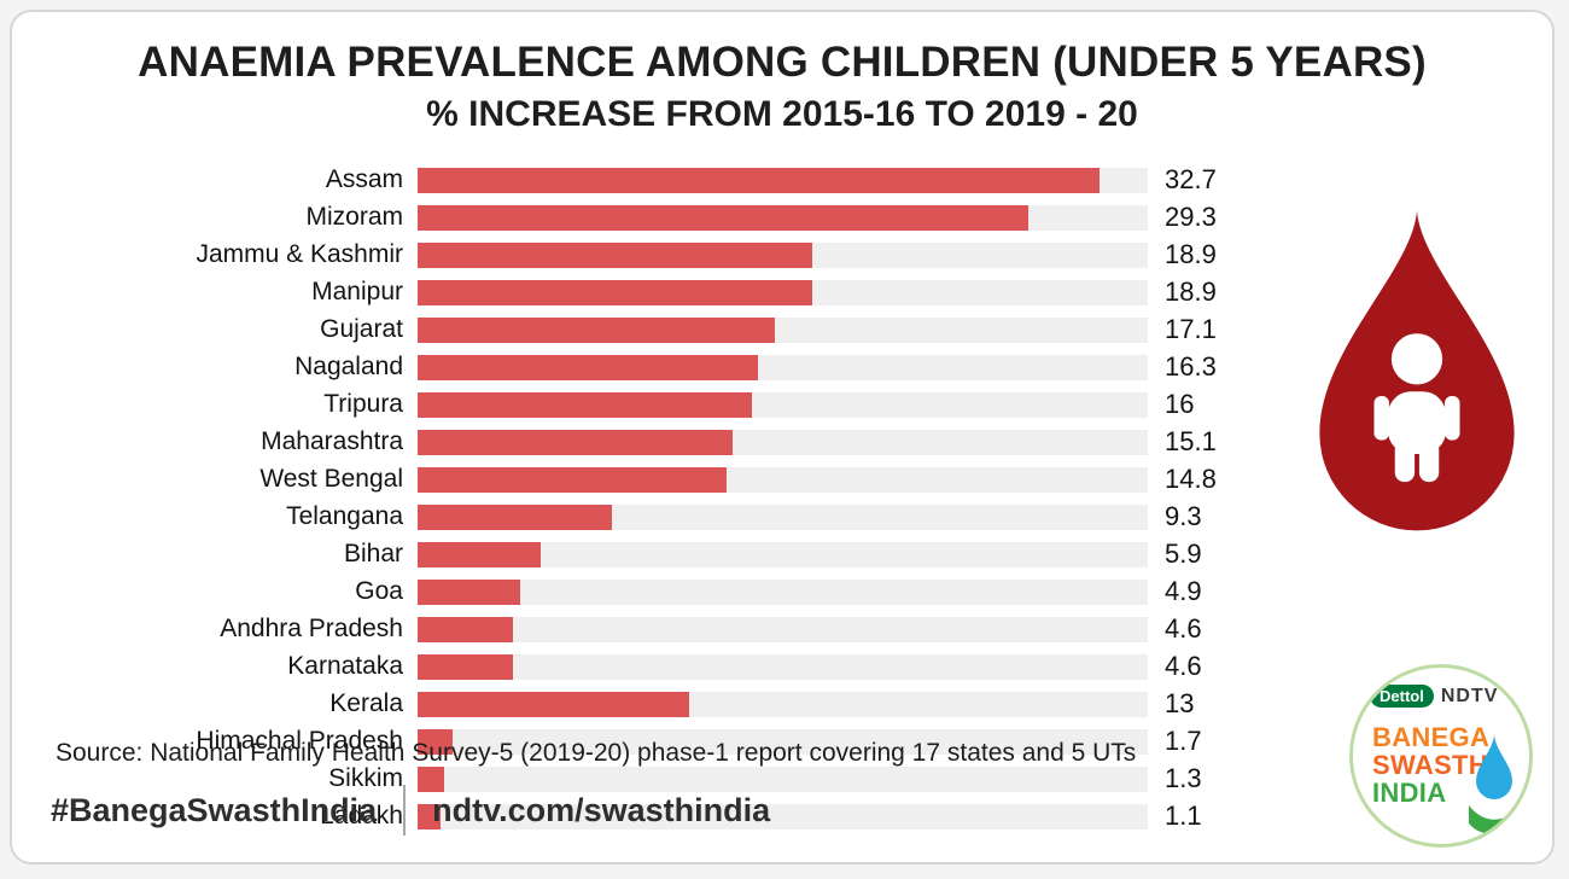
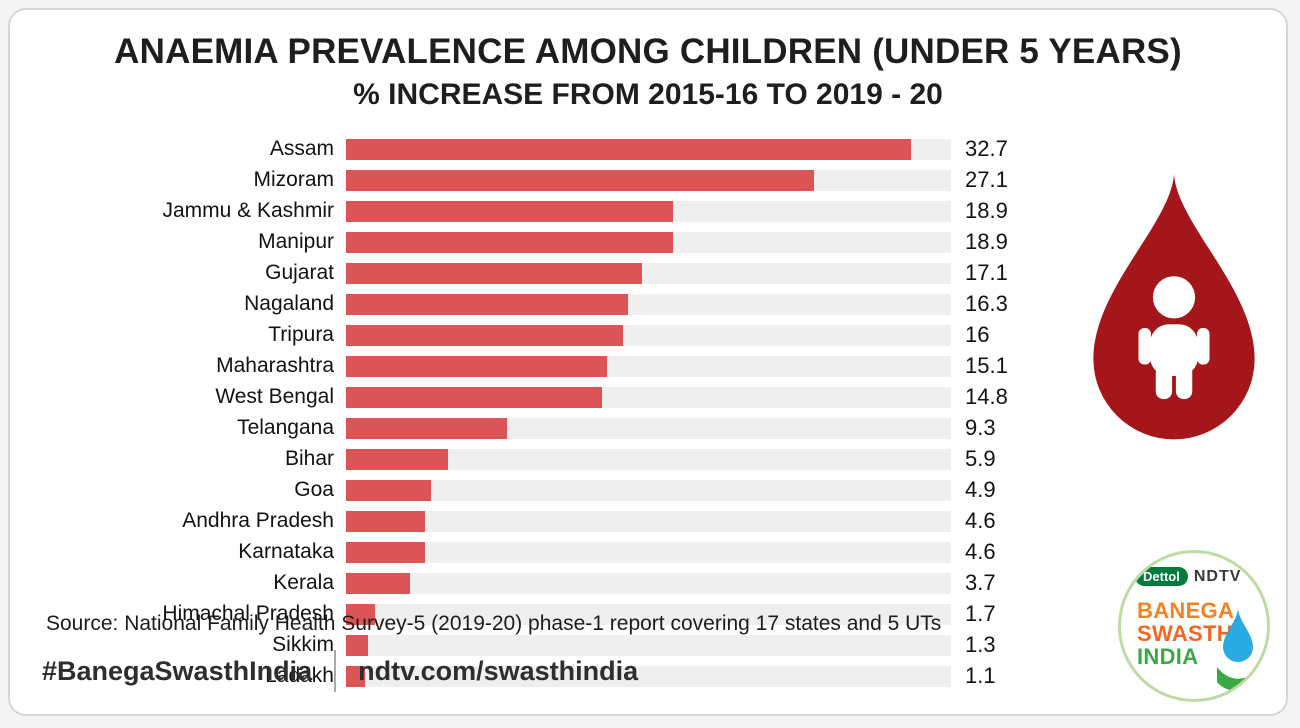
Mizoram: 29.3 -> 27.1
Kerala: 13 -> 3.7
